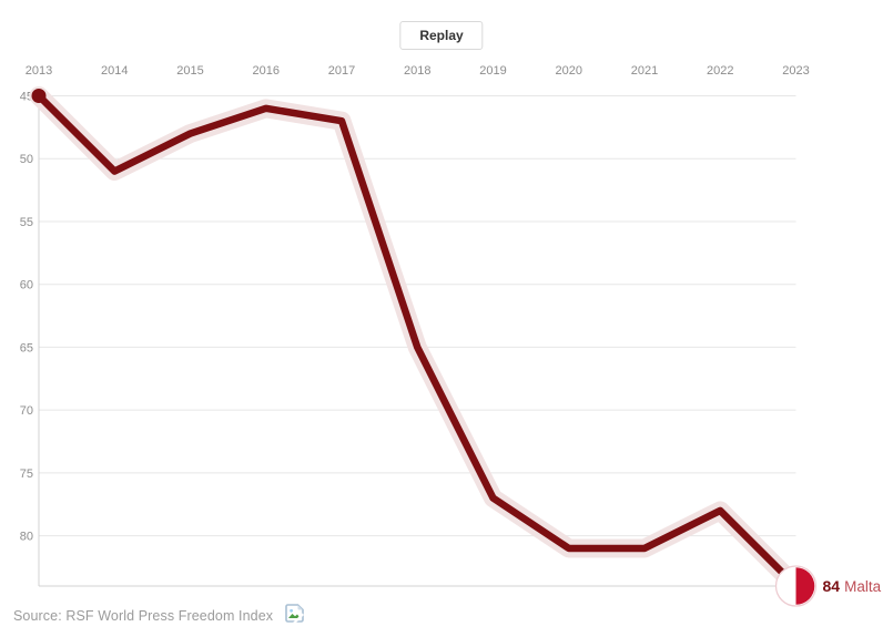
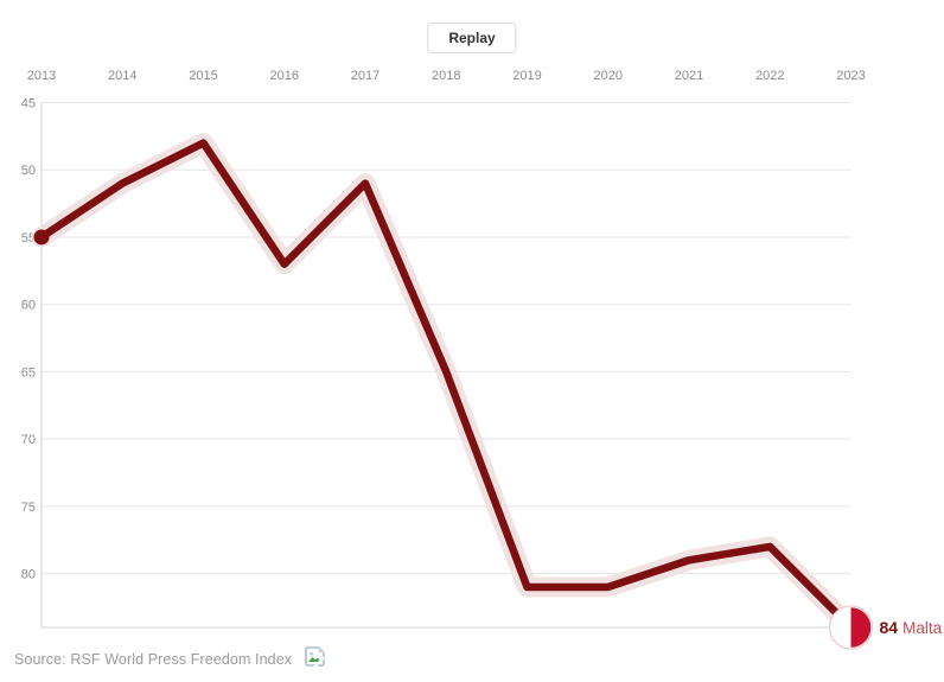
2013: 45 -> 55
2016: 46 -> 57
2017: 47 -> 51
2019: 77 -> 81
2021: 81 -> 79
